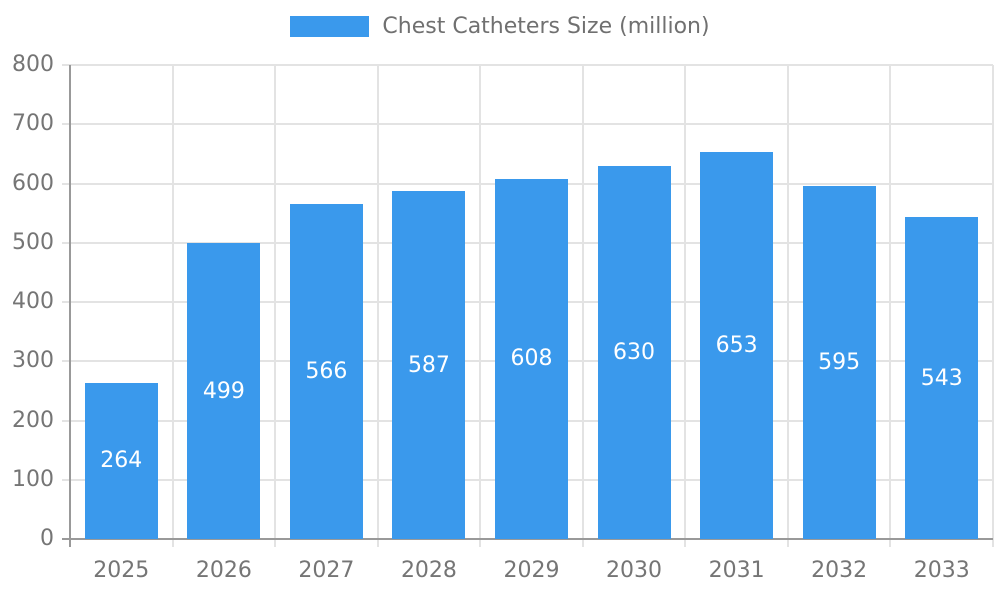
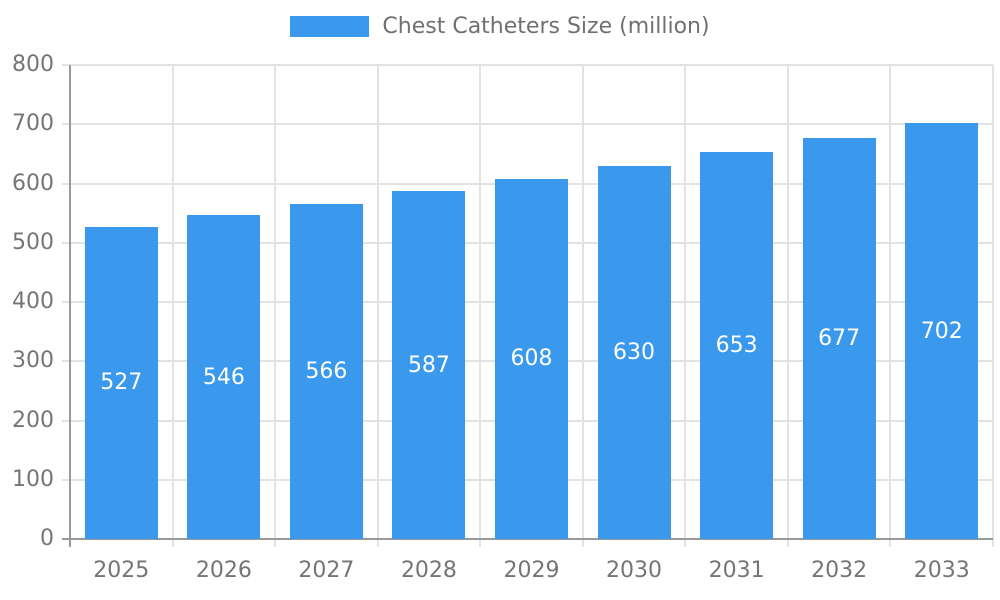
2025: 264 -> 527
2026: 499 -> 546
2032: 595 -> 677
2033: 543 -> 702
